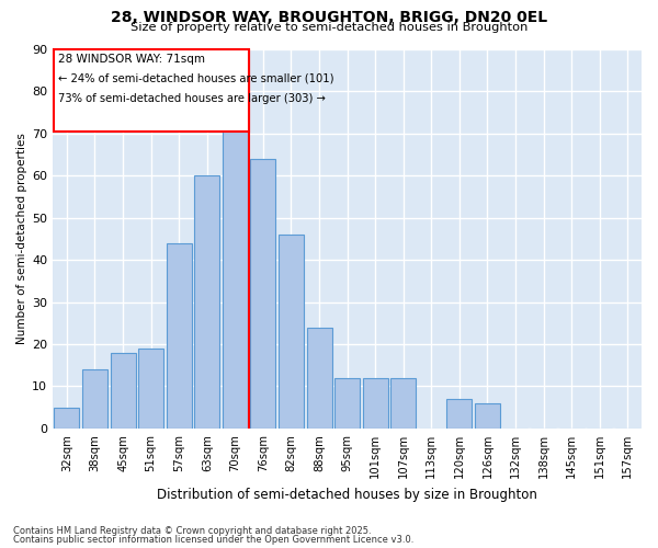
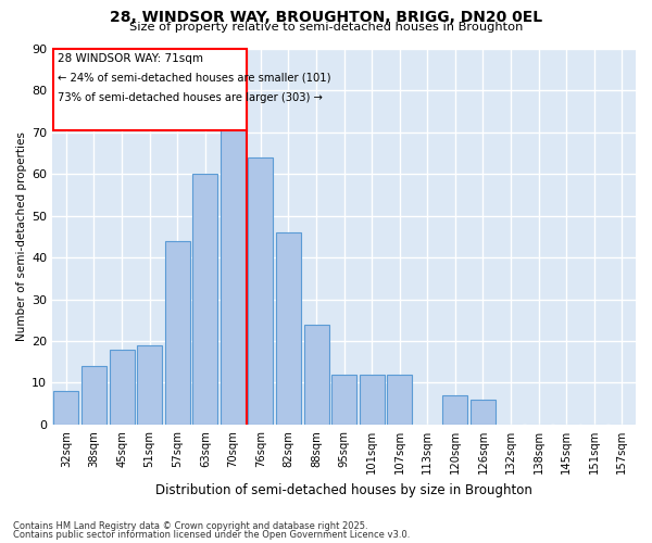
32sqm: 5 -> 8
